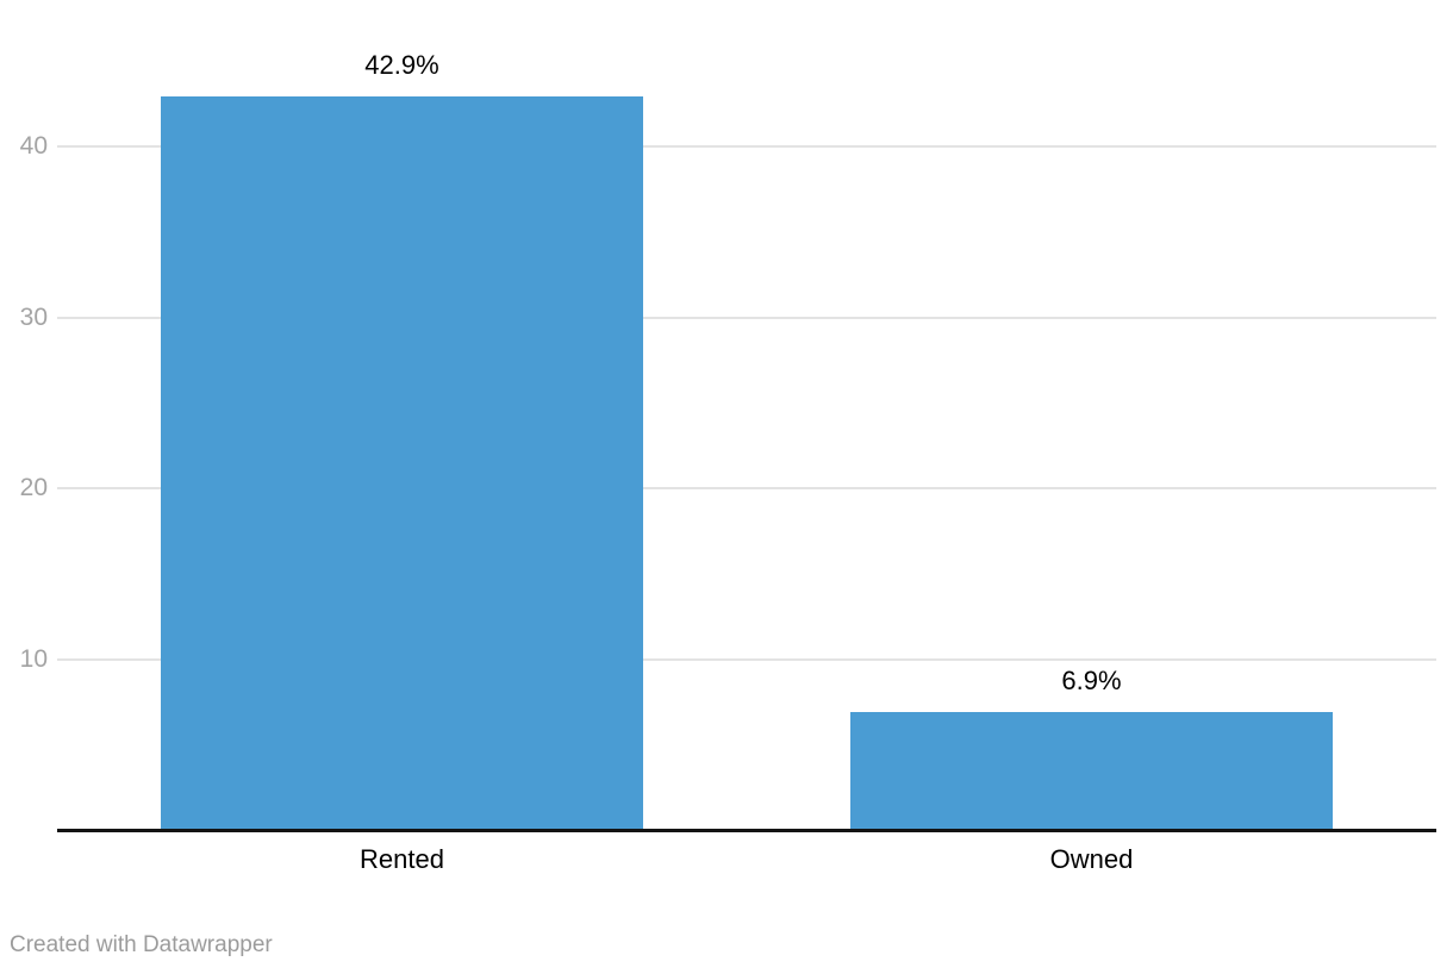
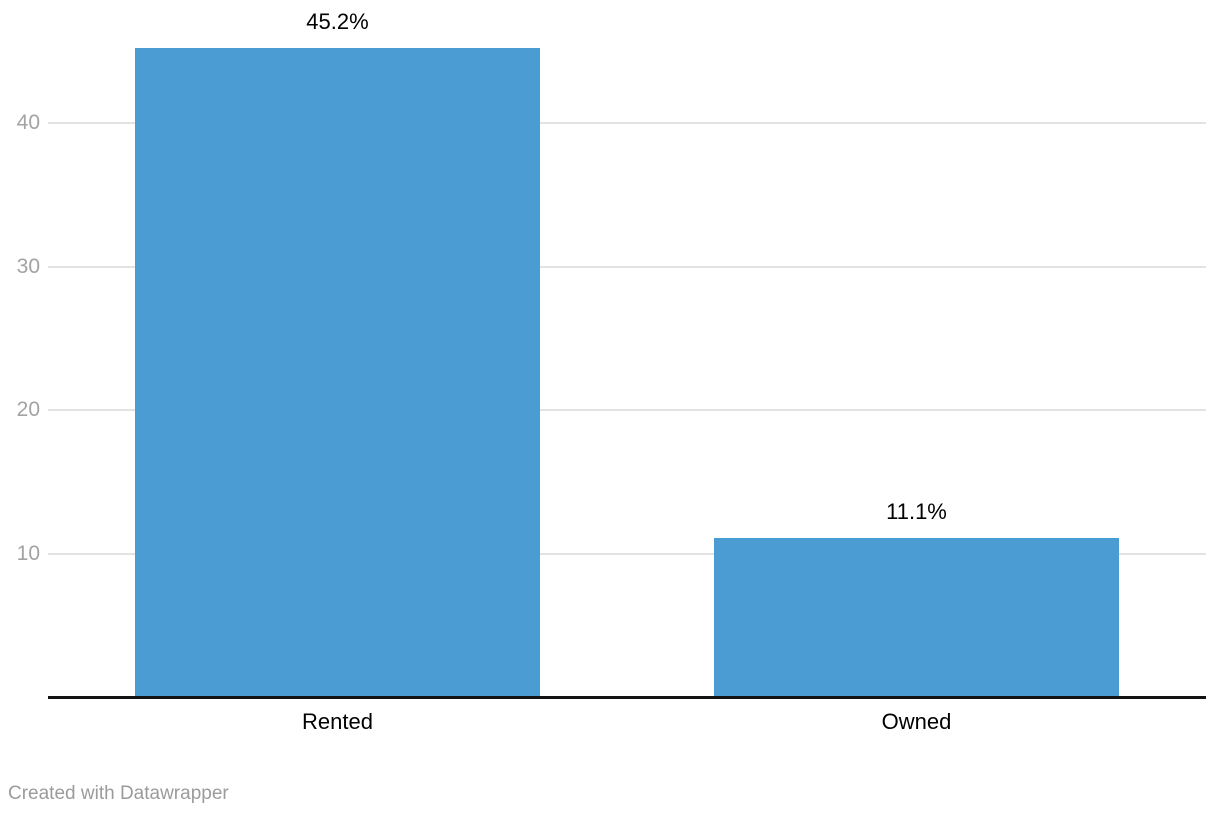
Rented: 42.9% -> 45.2%
Owned: 6.9% -> 11.1%
